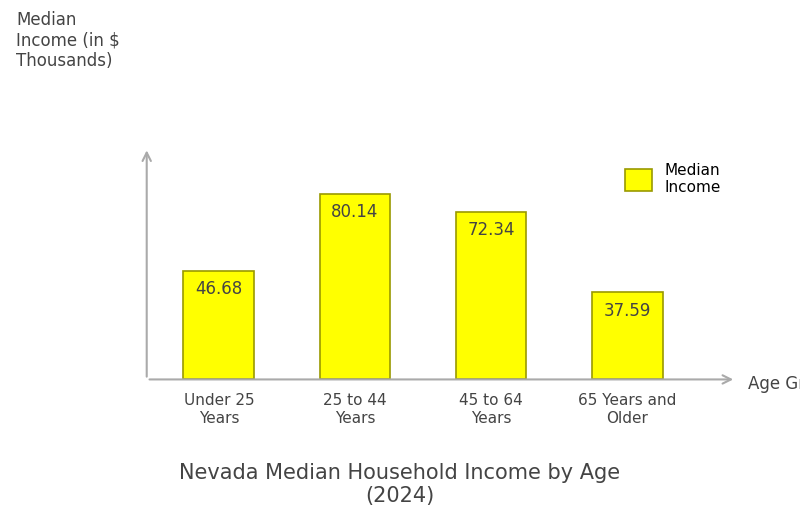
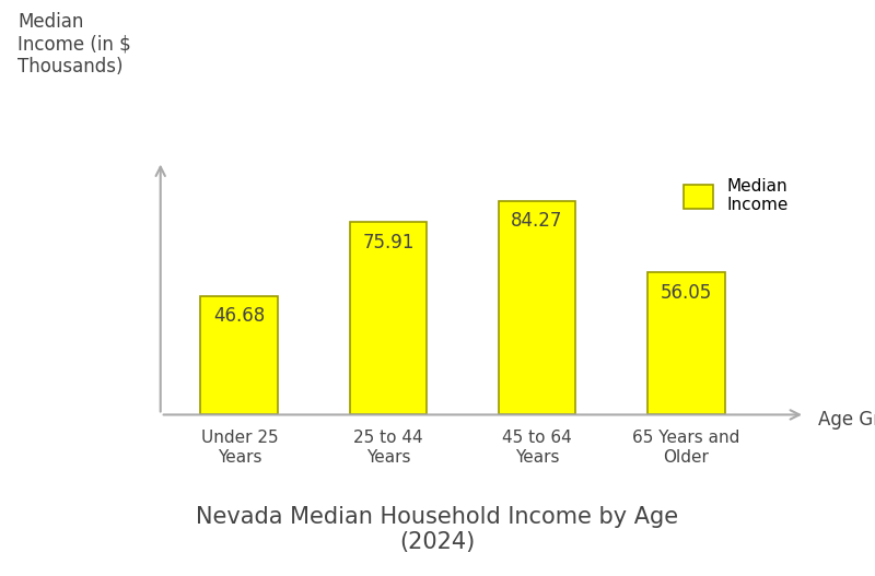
25 to 44 Years: 80.14 -> 75.91
45 to 64 Years: 72.34 -> 84.27
65 Years and Older: 37.59 -> 56.05
